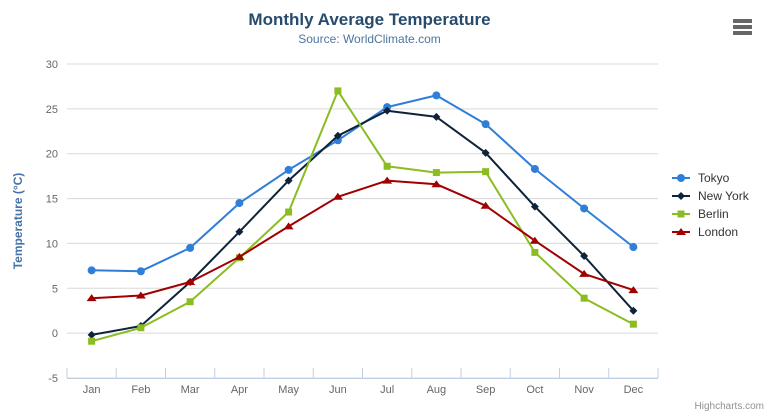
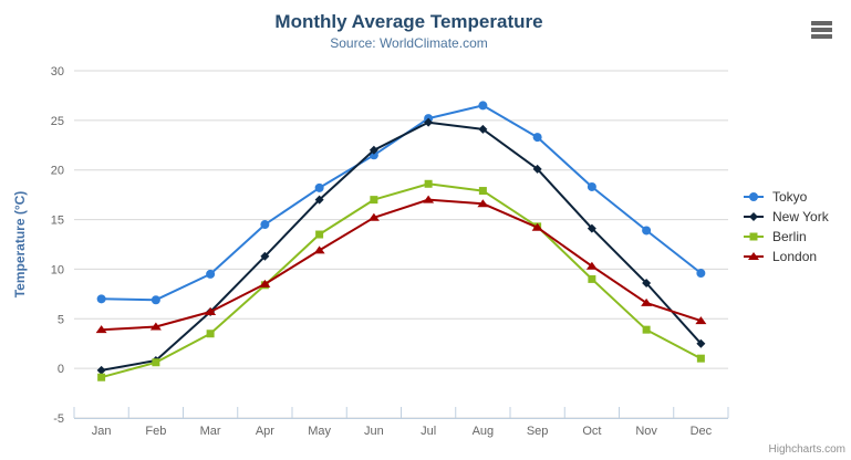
Berlin/Jun: 27 -> 17
Berlin/Sep: 18 -> 14
